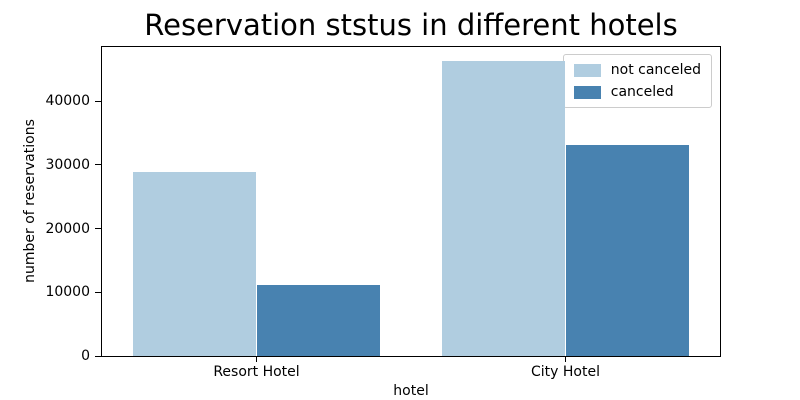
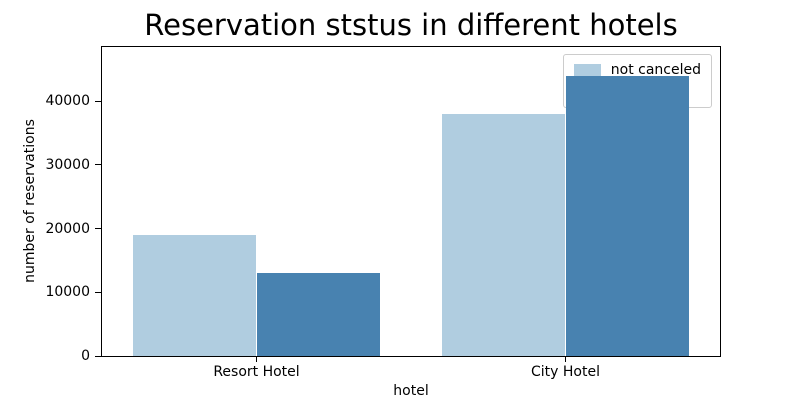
not canceled/Resort Hotel: 29000 -> 19000
canceled/Resort Hotel: 11000 -> 13000
not canceled/City Hotel: 46000 -> 38000
canceled/City Hotel: 33000 -> 44000
